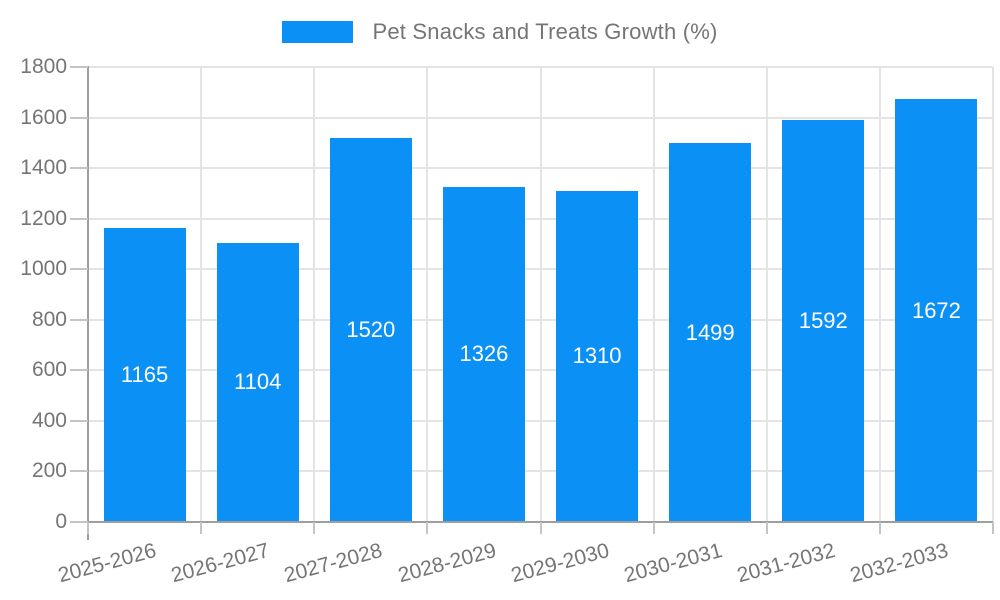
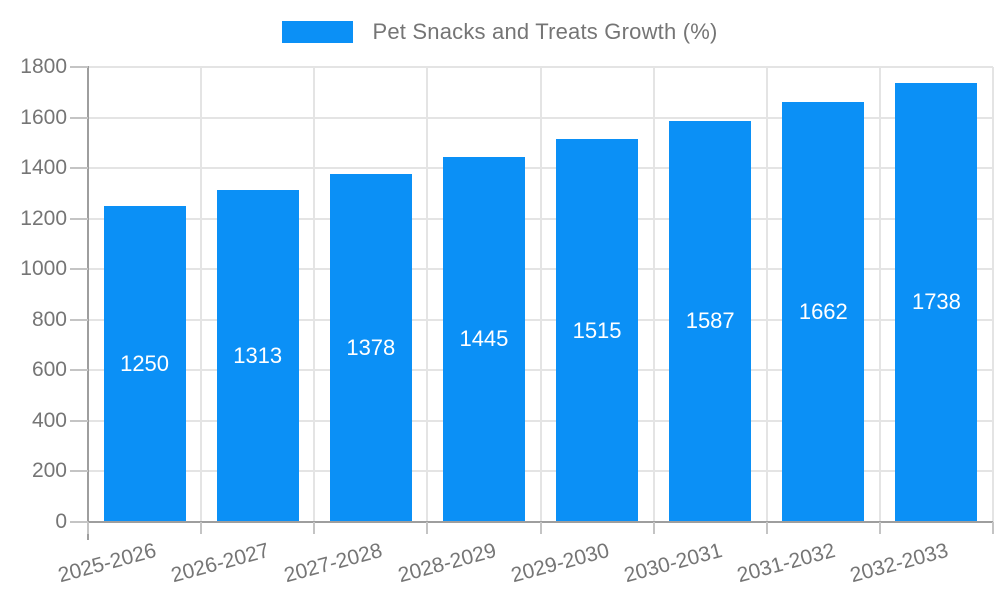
2025-2026: 1165 -> 1250
2026-2027: 1104 -> 1313
2027-2028: 1520 -> 1378
2028-2029: 1326 -> 1445
2029-2030: 1310 -> 1515
2030-2031: 1499 -> 1587
2031-2032: 1592 -> 1662
2032-2033: 1672 -> 1738
